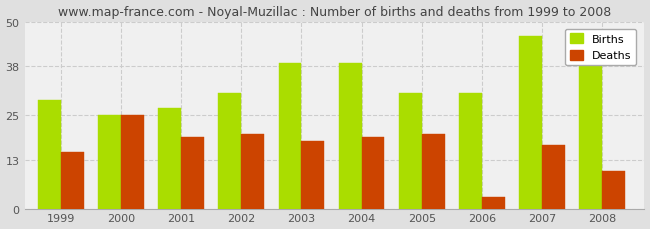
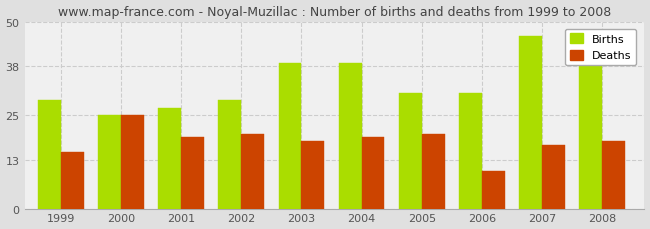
Births/2002: 31 -> 29
Deaths/2006: 3 -> 10
Deaths/2008: 10 -> 18
